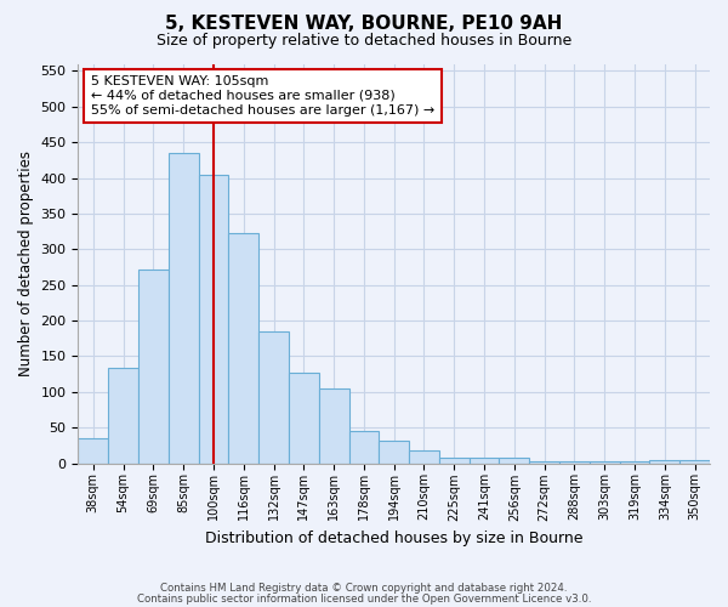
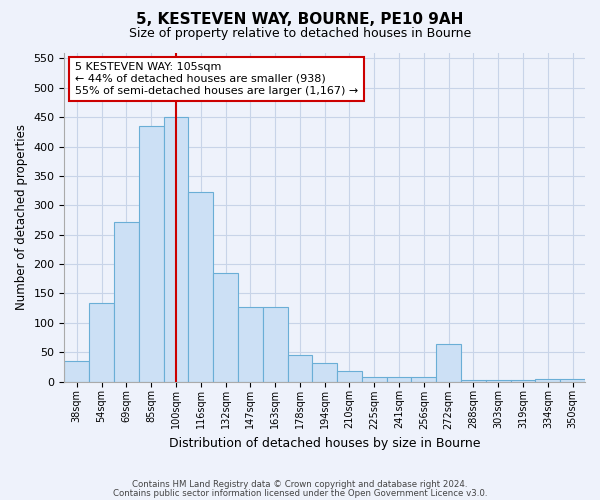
100sqm: 405 -> 450
163sqm: 104 -> 126
272sqm: 2 -> 64
